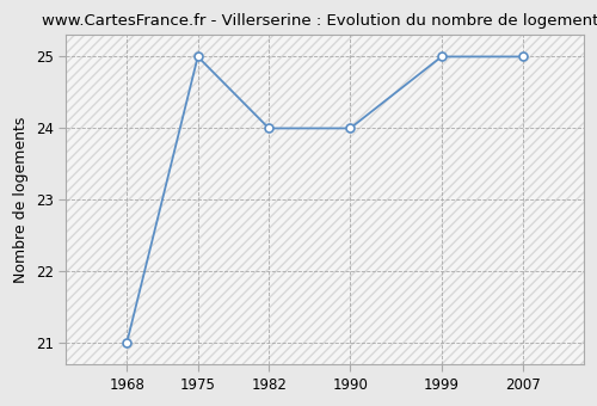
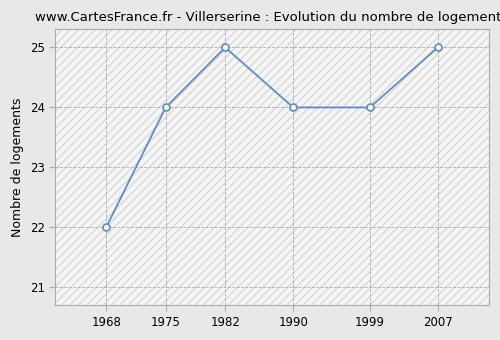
1968: 21 -> 22
1975: 25 -> 24
1982: 24 -> 25
1999: 25 -> 24
